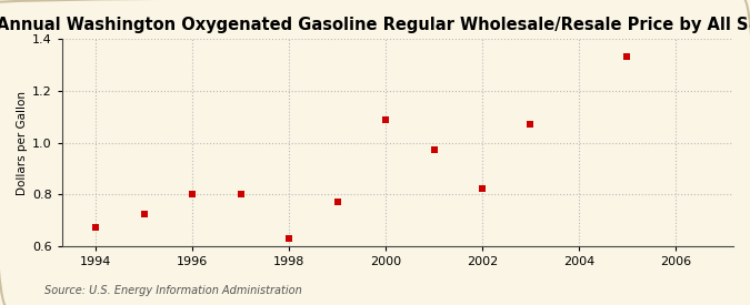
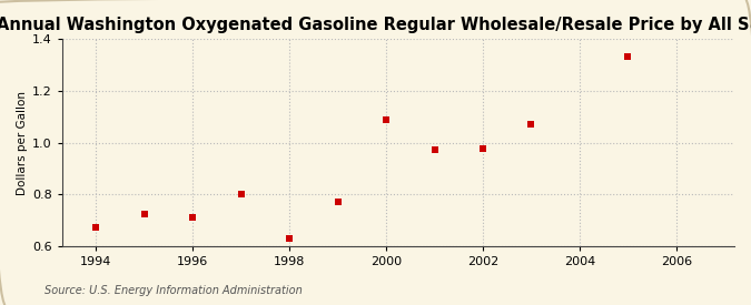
1996: 0.800 -> 0.710
2002: 0.820 -> 0.975
